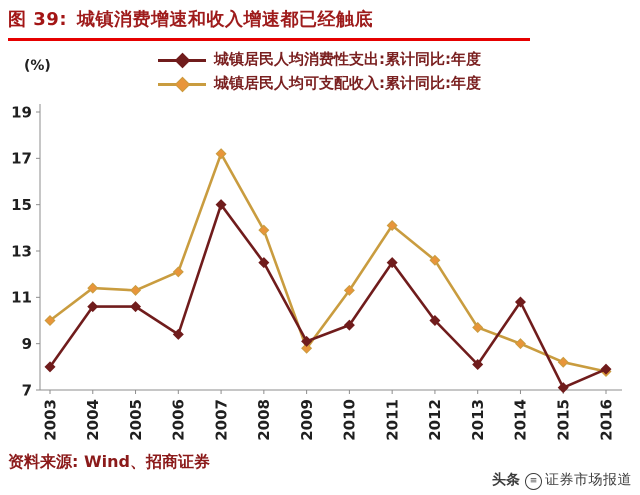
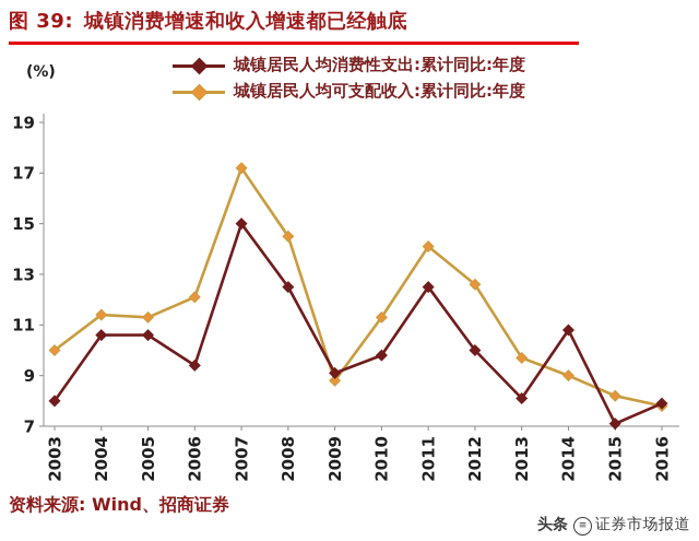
城镇居民人均可支配收入:累计同比:年度/2008: 13.9 -> 14.5
